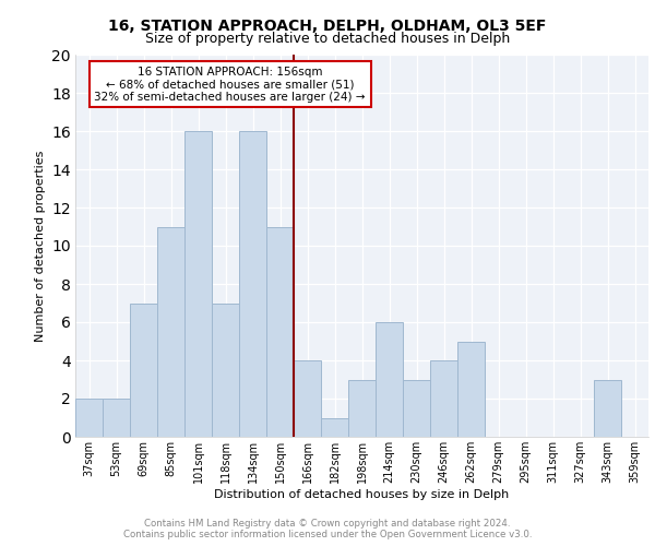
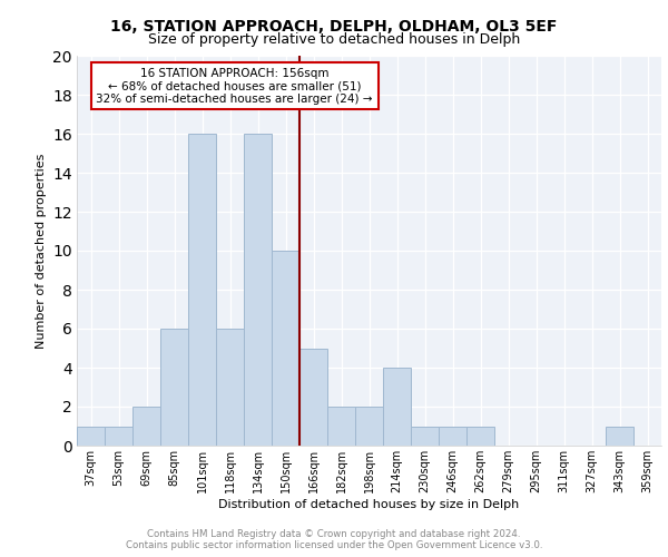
37sqm: 2 -> 1
53sqm: 2 -> 1
69sqm: 7 -> 2
85sqm: 11 -> 6
118sqm: 7 -> 6
150sqm: 11 -> 10
166sqm: 4 -> 5
182sqm: 1 -> 2
198sqm: 3 -> 2
214sqm: 6 -> 4
230sqm: 3 -> 1
246sqm: 4 -> 1
262sqm: 5 -> 1
343sqm: 3 -> 1
